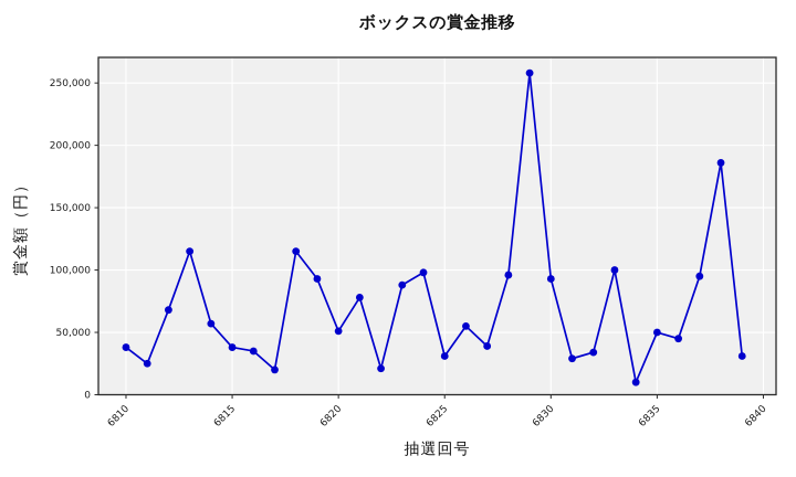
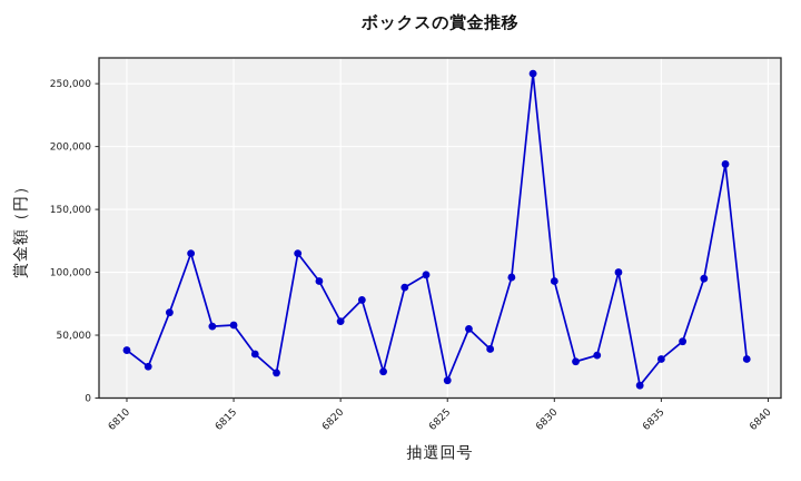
6815: 38000 -> 58000
6820: 51000 -> 61000
6825: 31000 -> 14000
6835: 50000 -> 31000
